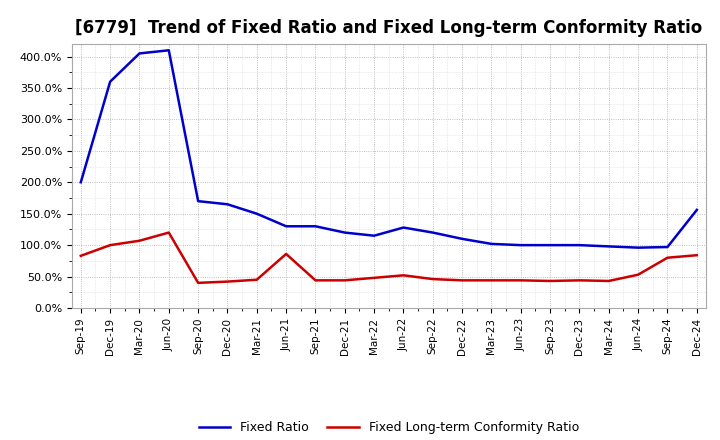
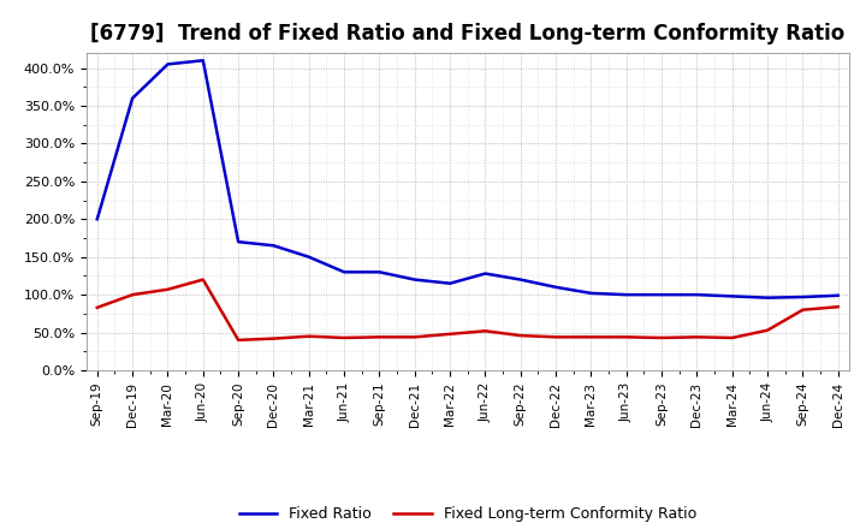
Fixed Long-term Conformity Ratio/Jun-21: 86% -> 43%
Fixed Ratio/Dec-24: 156% -> 99%
